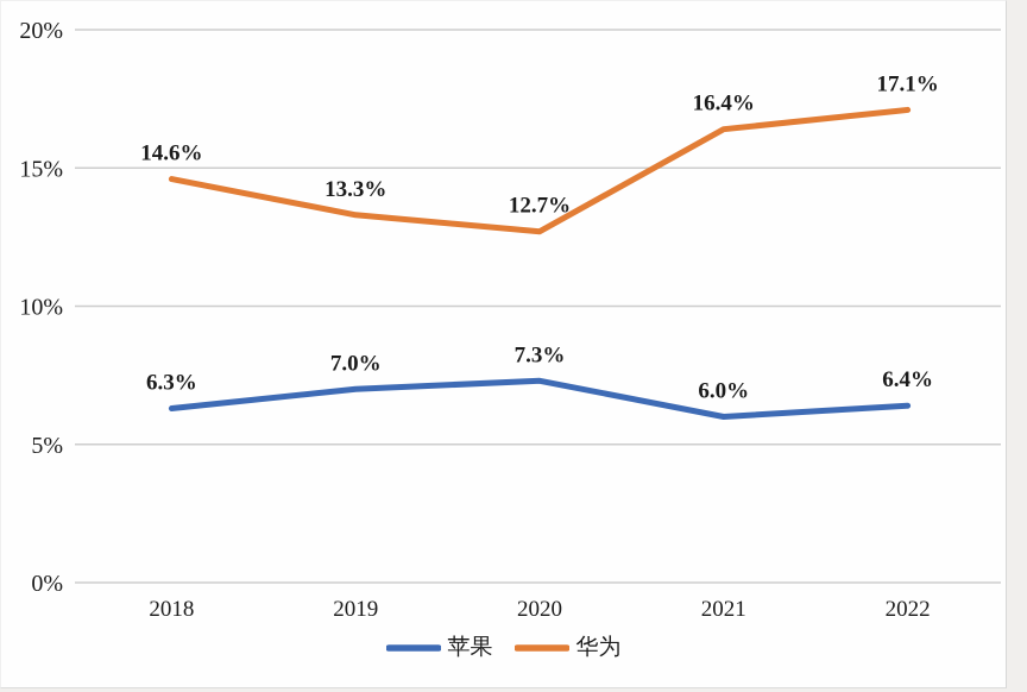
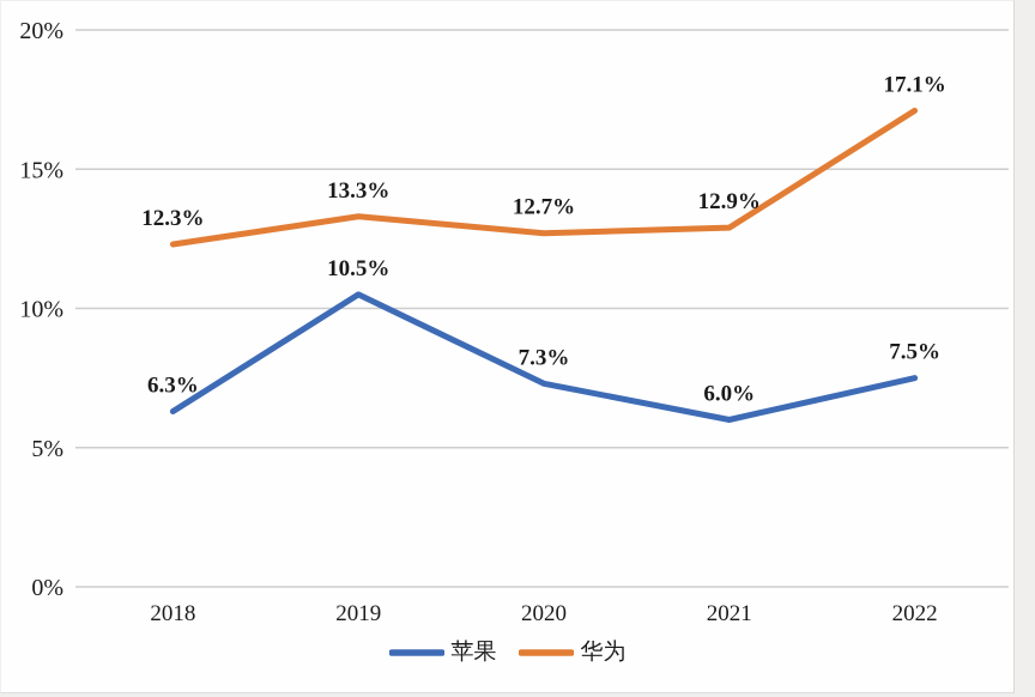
华为/2018: 14.6% -> 12.3%
苹果/2019: 7.0% -> 10.5%
华为/2021: 16.4% -> 12.9%
苹果/2022: 6.4% -> 7.5%
